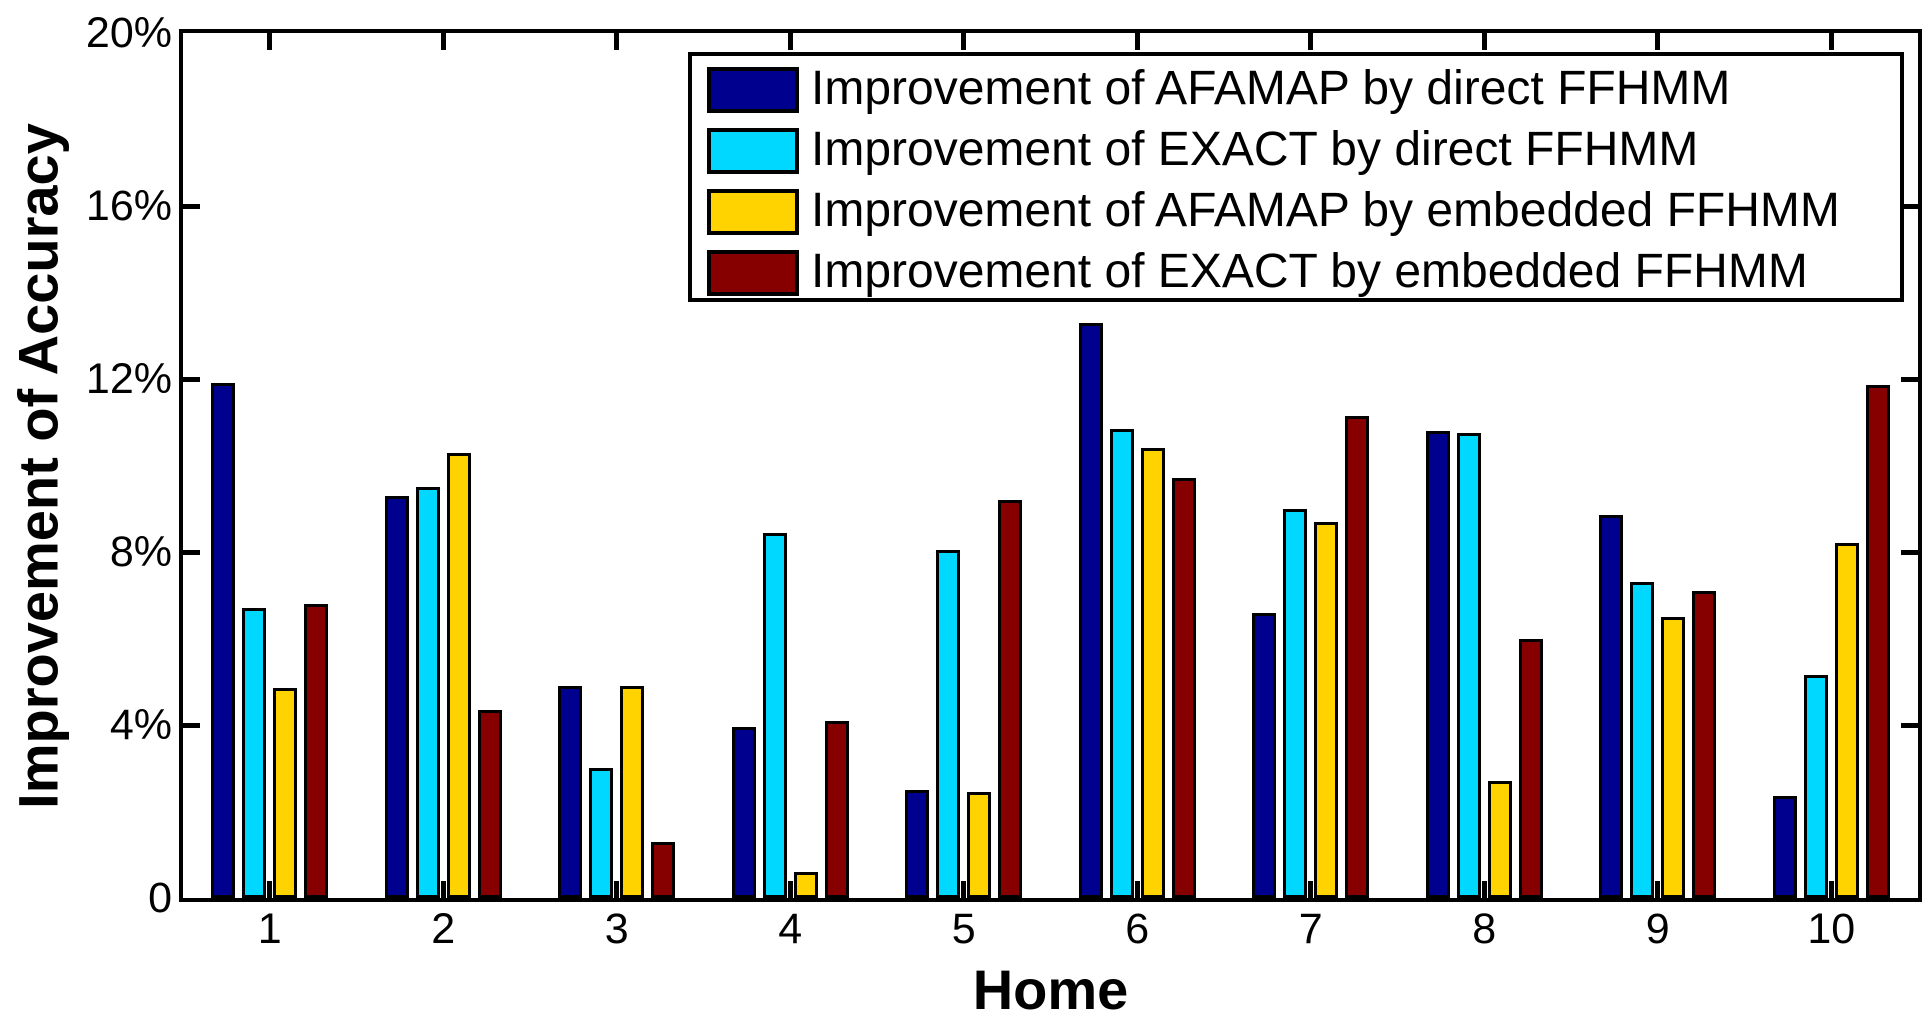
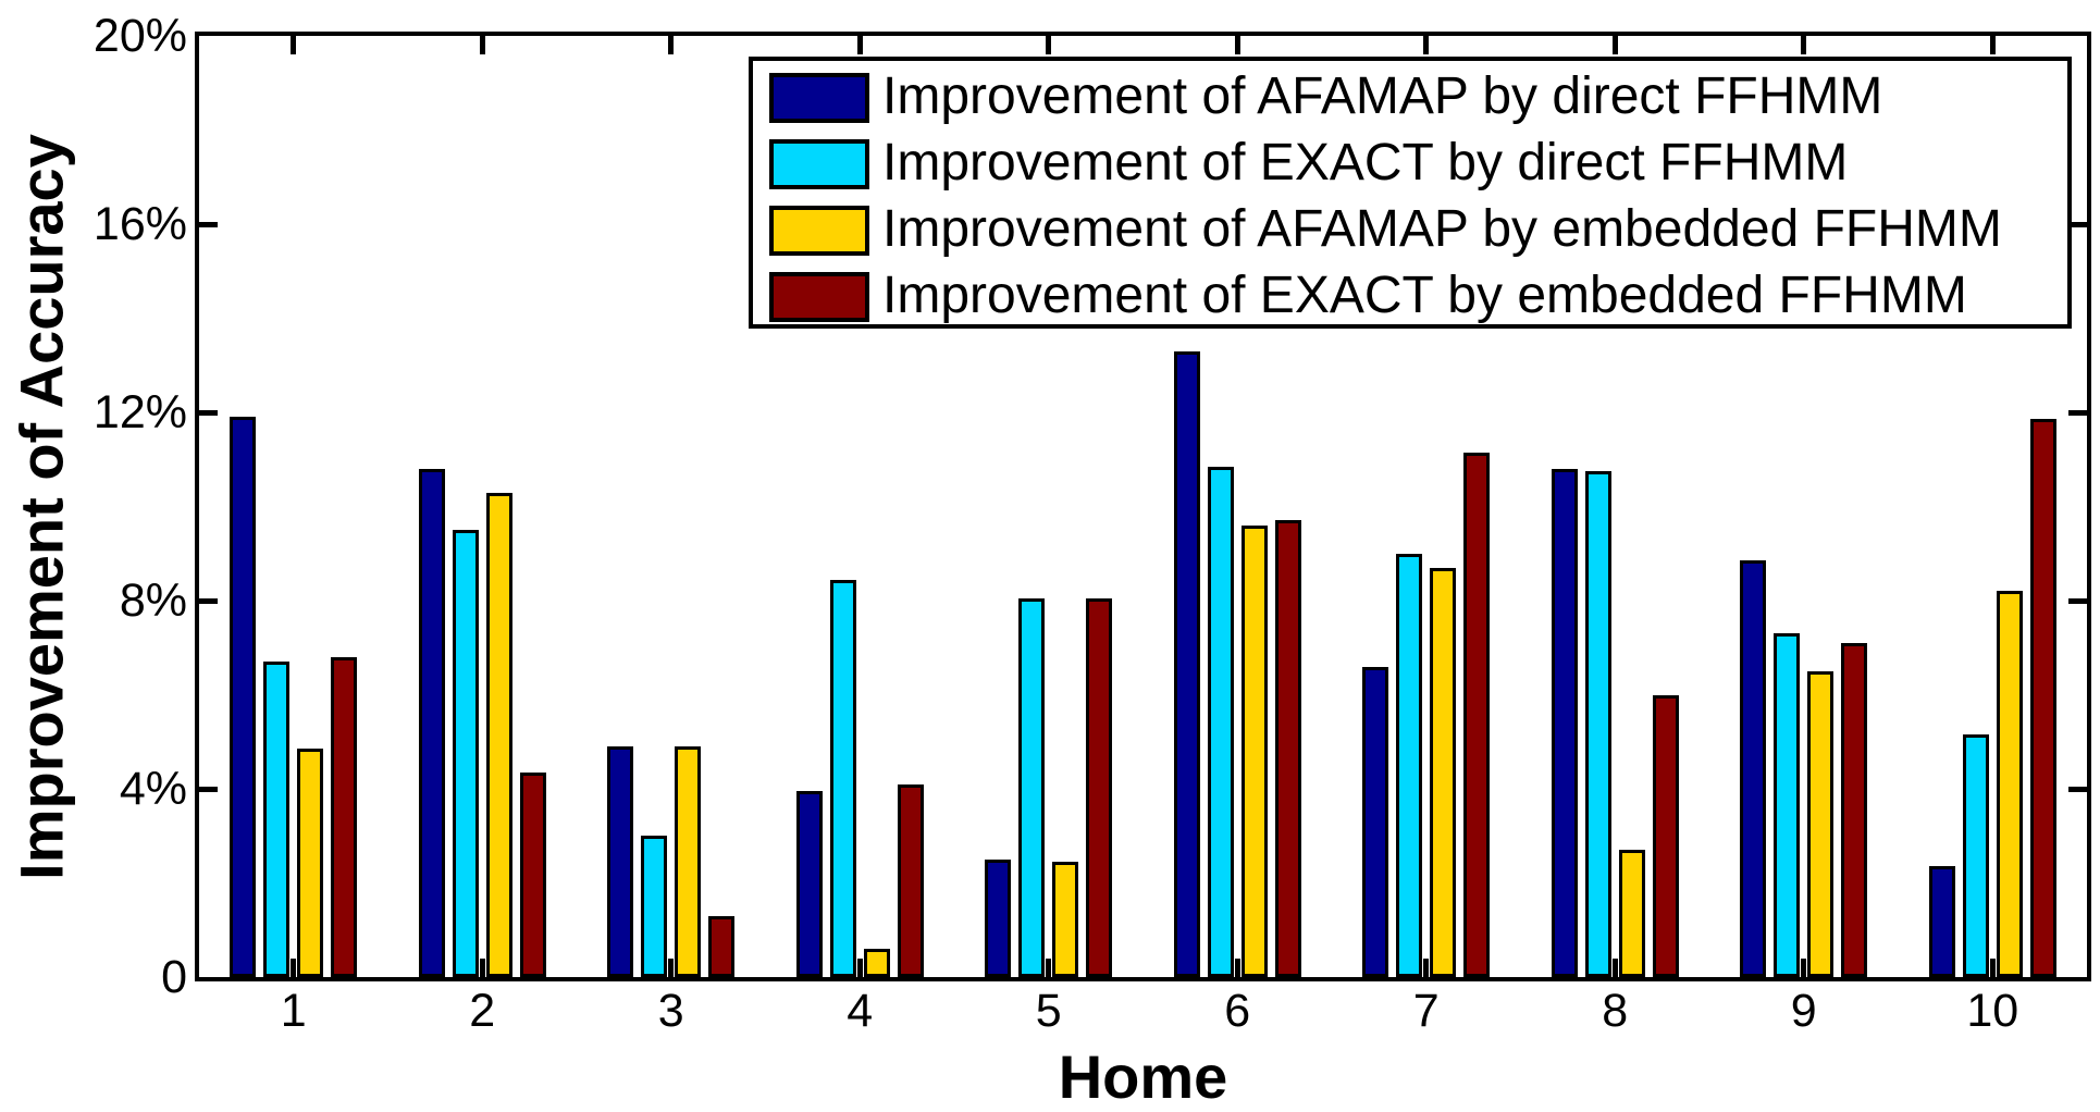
Improvement of AFAMAP by direct FFHMM/2: 9.3% -> 10.8%
Improvement of EXACT by embedded FFHMM/5: 9.2% -> 8.1%
Improvement of AFAMAP by embedded FFHMM/6: 10.4% -> 9.6%
